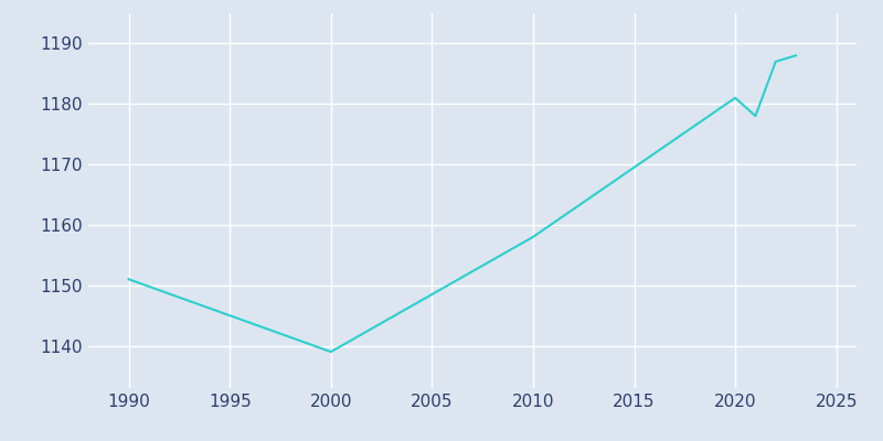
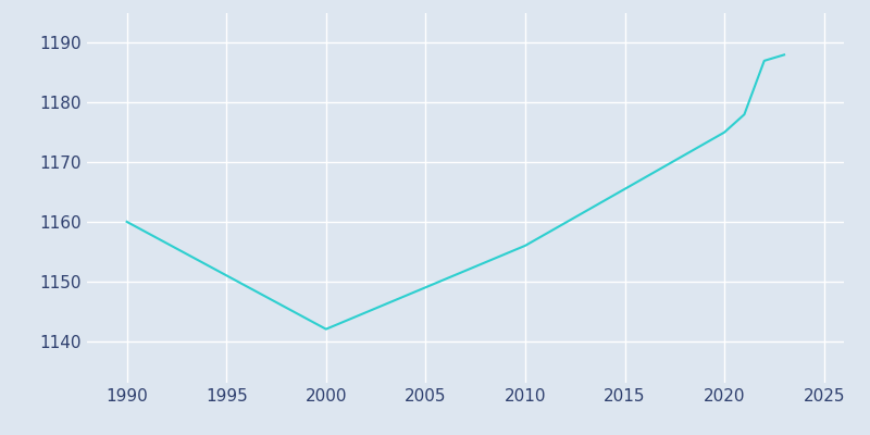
1990: 1151 -> 1160
2000: 1139 -> 1142
2010: 1158 -> 1156
2020: 1181 -> 1175
